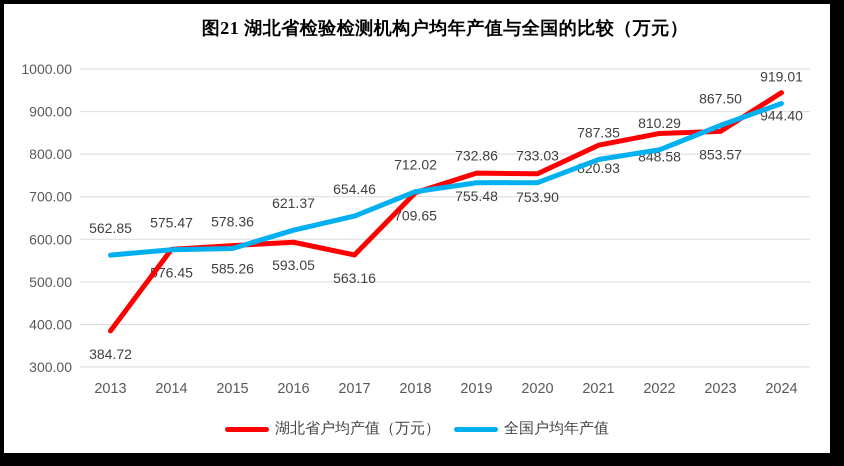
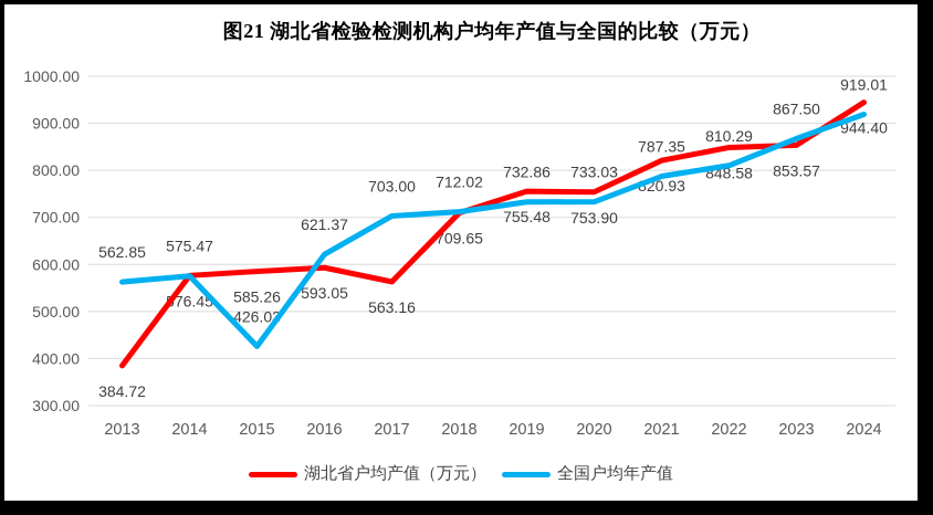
全国户均年产值/2015: 578.36 -> 426.03
全国户均年产值/2017: 654.46 -> 703.00
